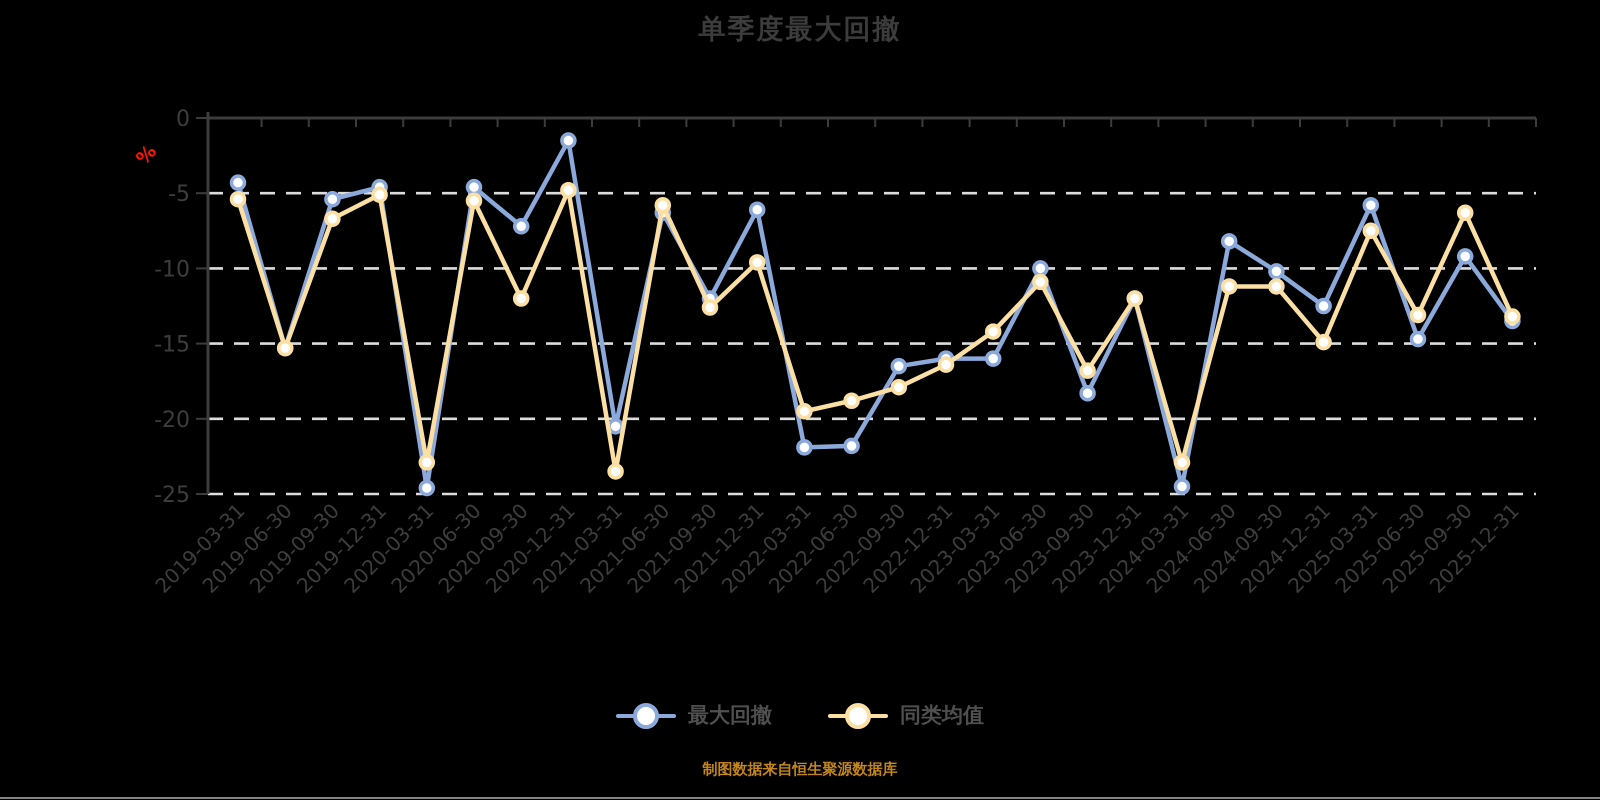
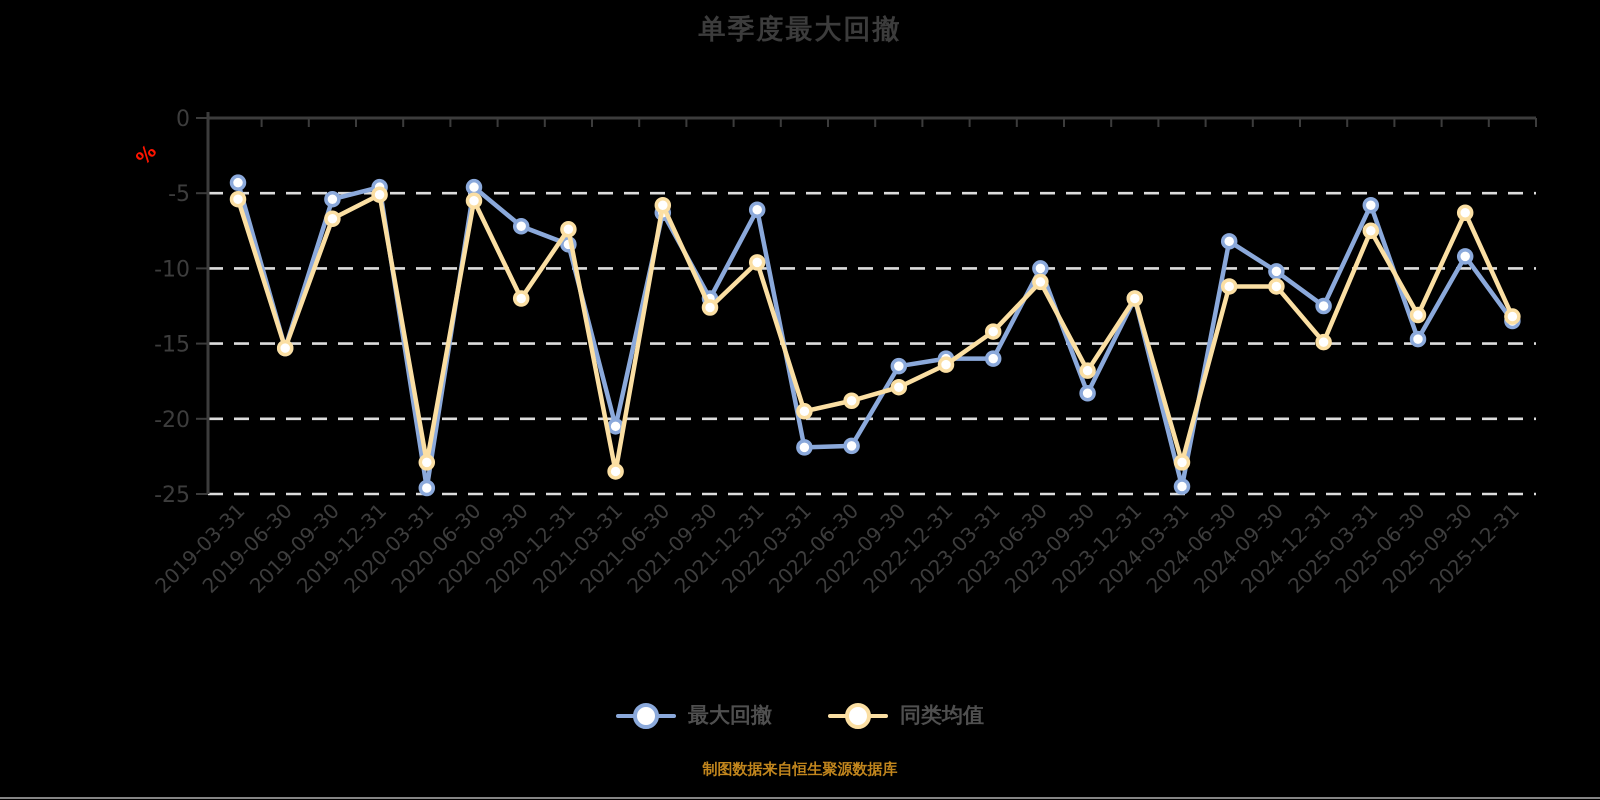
最大回撤/2020-12-31: -1.5 -> -8.4
同类均值/2020-12-31: -4.8 -> -7.4
